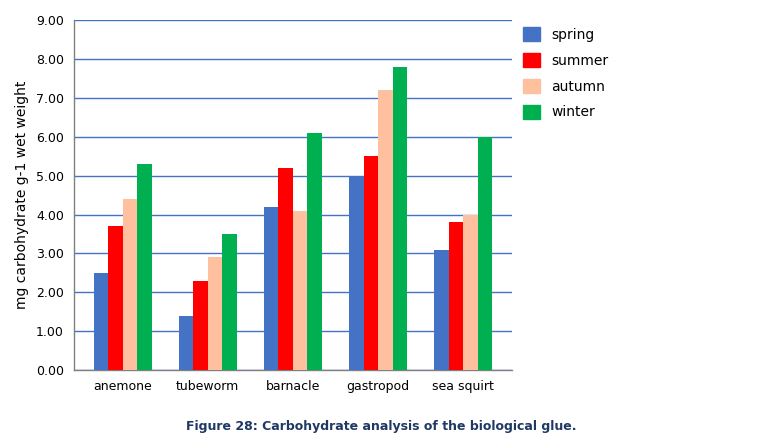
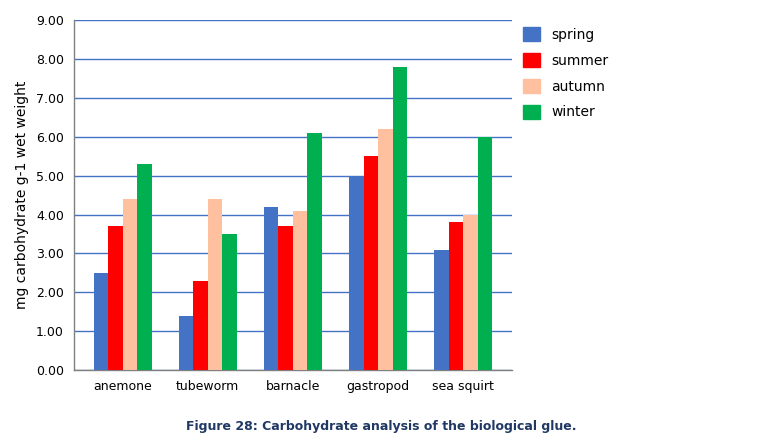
autumn/tubeworm: 2.9 -> 4.4
summer/barnacle: 5.2 -> 3.7
autumn/gastropod: 7.2 -> 6.2
